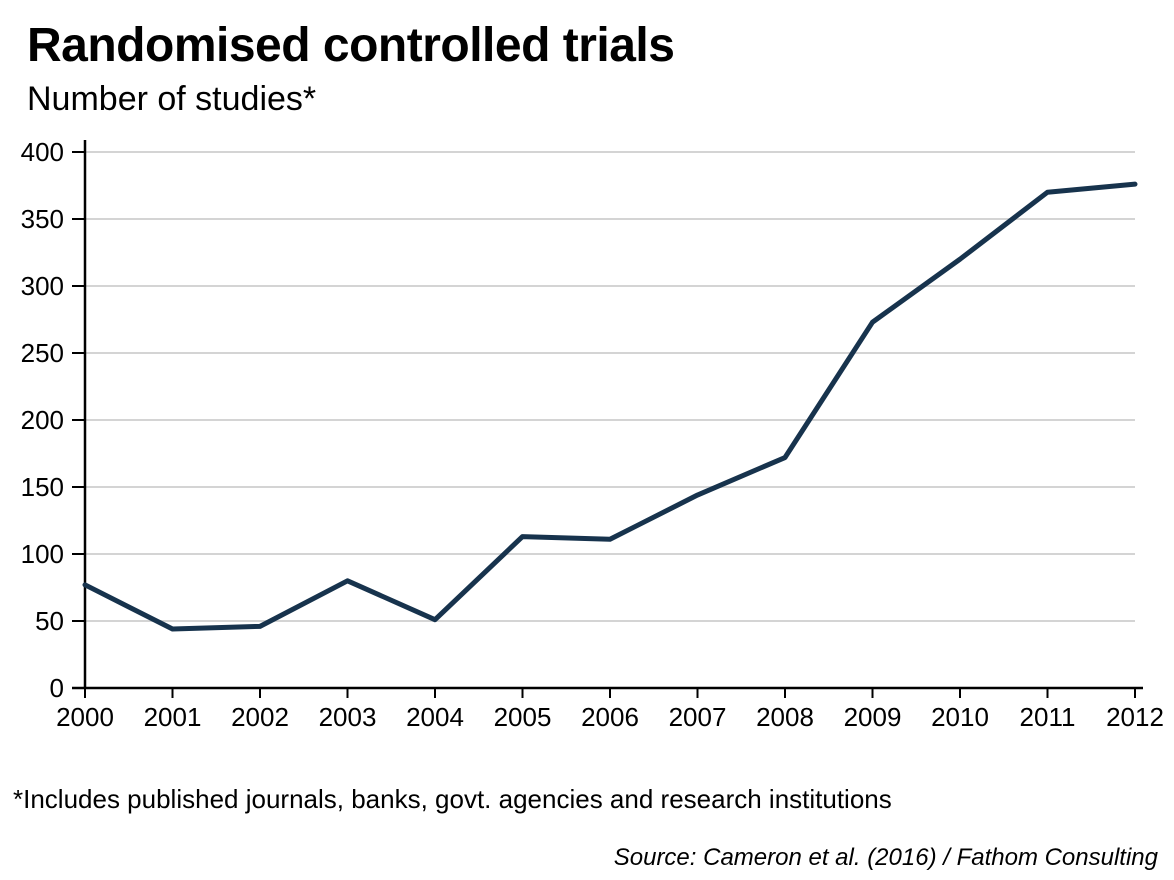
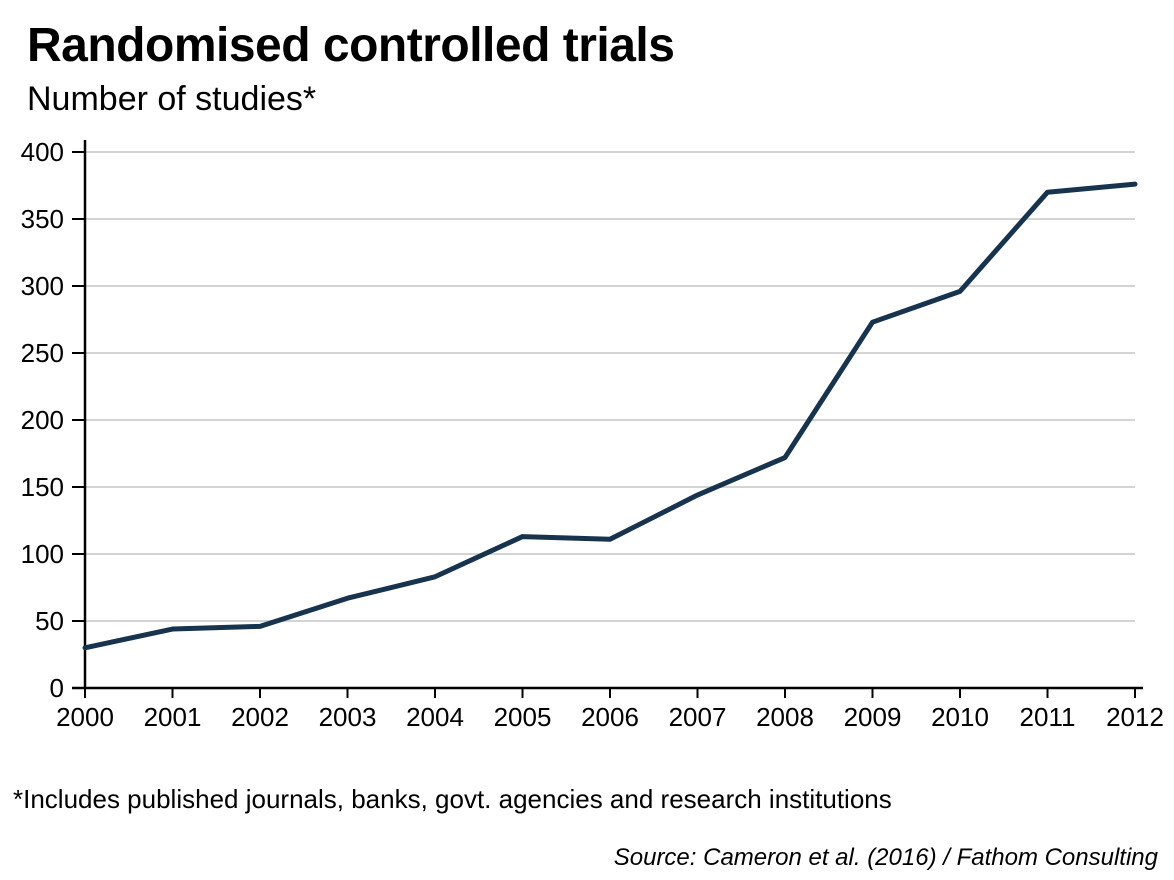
2000: 77 -> 30
2003: 80 -> 67
2004: 51 -> 83
2010: 320 -> 296
